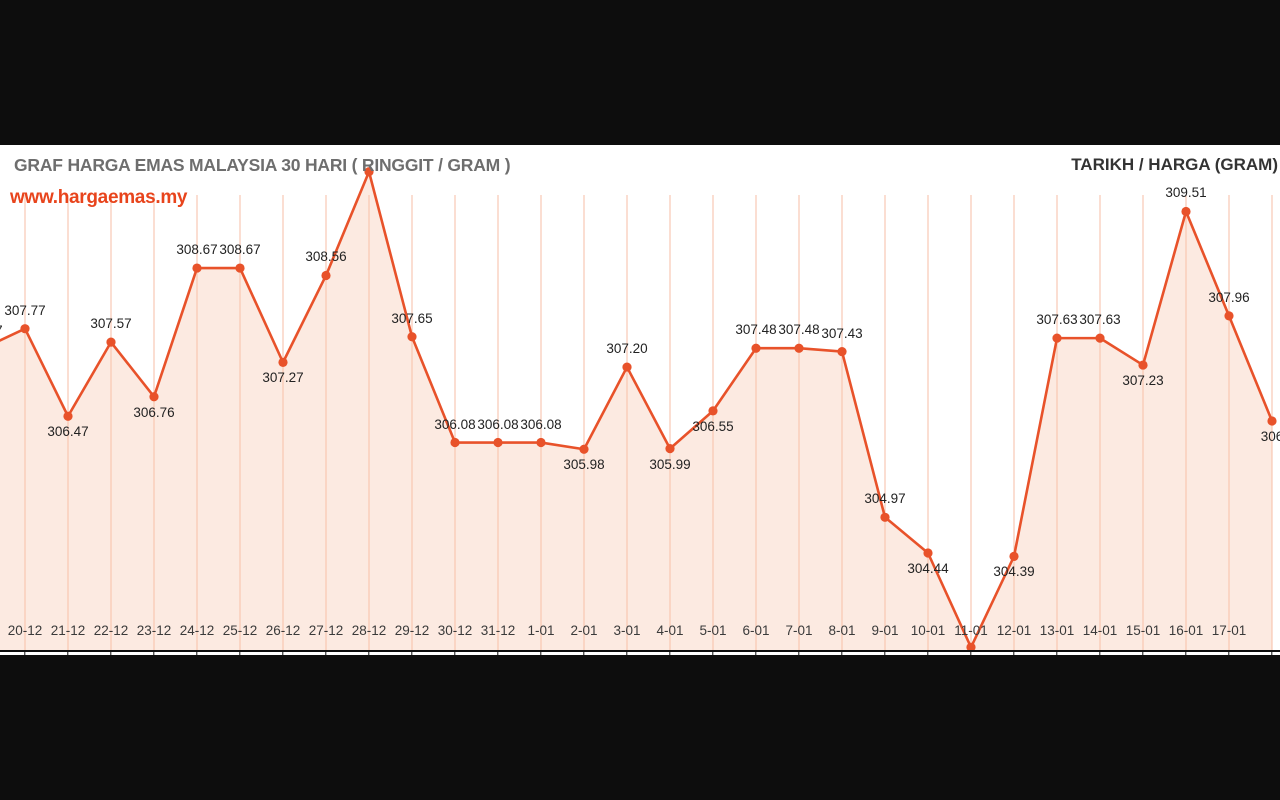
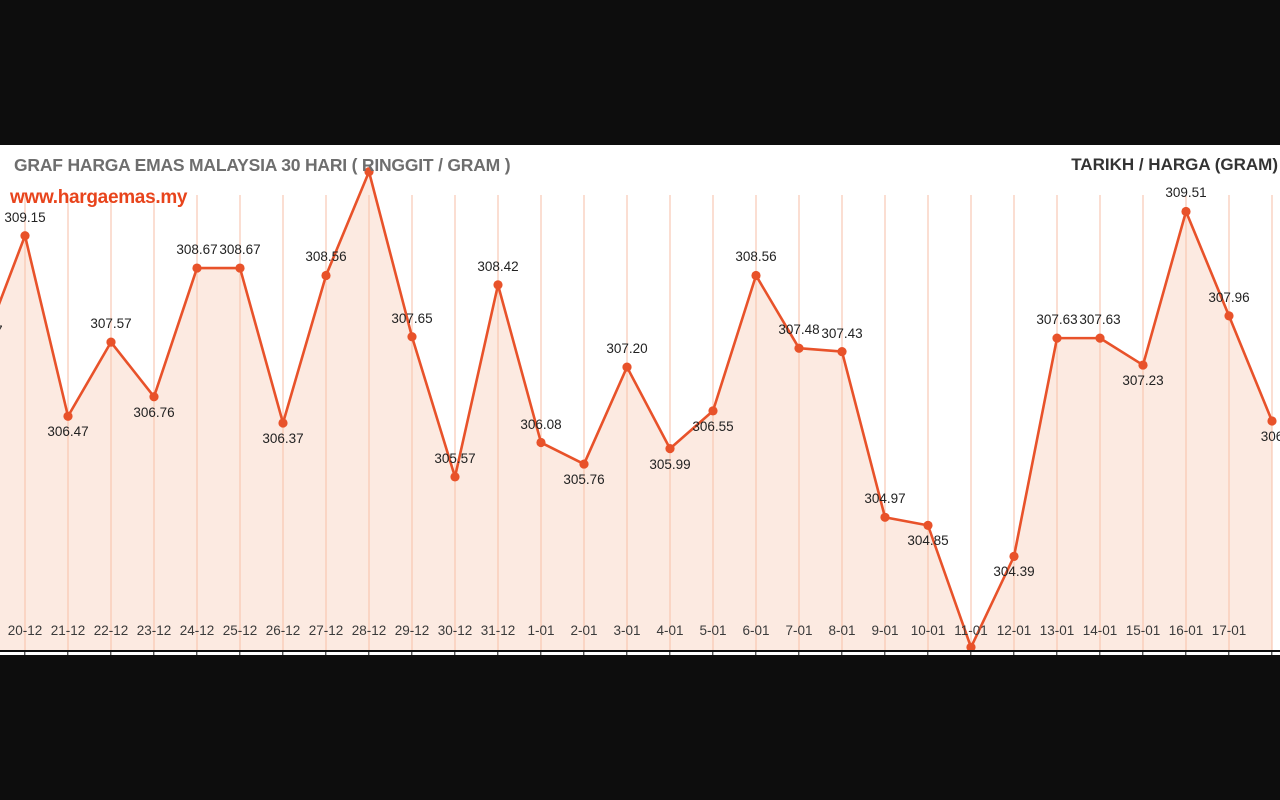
20-12: 307.77 -> 309.15
26-12: 307.27 -> 306.37
30-12: 306.08 -> 305.57
31-12: 306.08 -> 308.42
2-01: 305.98 -> 305.76
6-01: 307.48 -> 308.56
10-01: 304.44 -> 304.85
